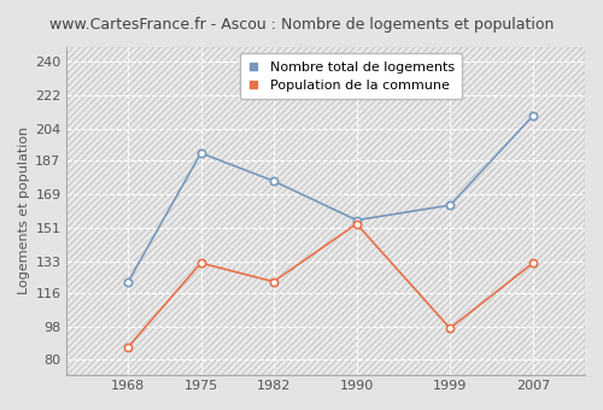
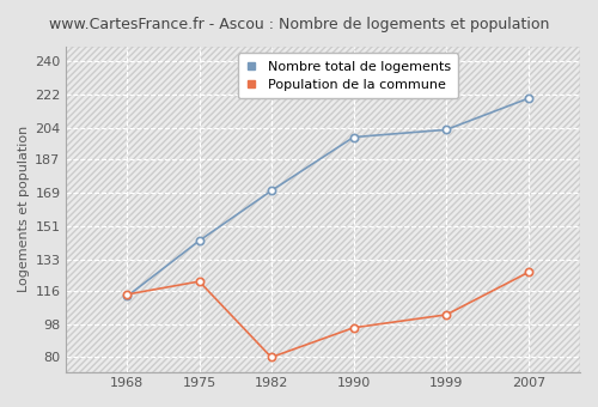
Nombre total de logements/1968: 122 -> 113
Population de la commune/1968: 87 -> 114
Nombre total de logements/1975: 191 -> 143
Population de la commune/1975: 132 -> 121
Nombre total de logements/1982: 176 -> 170
Population de la commune/1982: 122 -> 80
Nombre total de logements/1990: 155 -> 199
Population de la commune/1990: 153 -> 96
Nombre total de logements/1999: 163 -> 203
Population de la commune/1999: 97 -> 103
Nombre total de logements/2007: 211 -> 220
Population de la commune/2007: 132 -> 126
